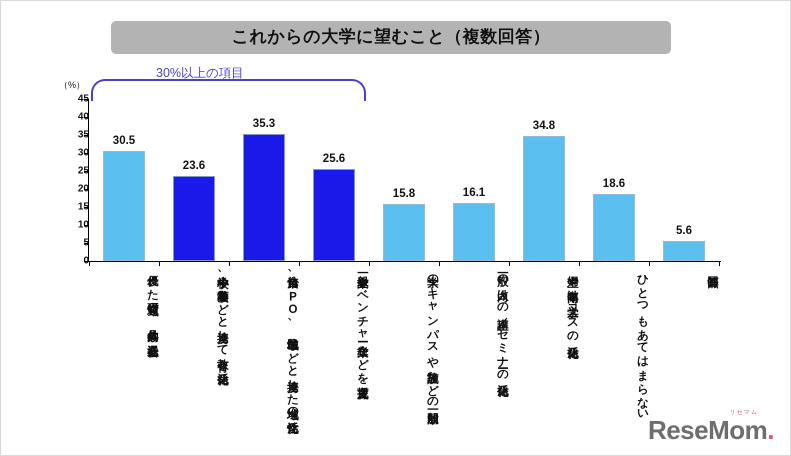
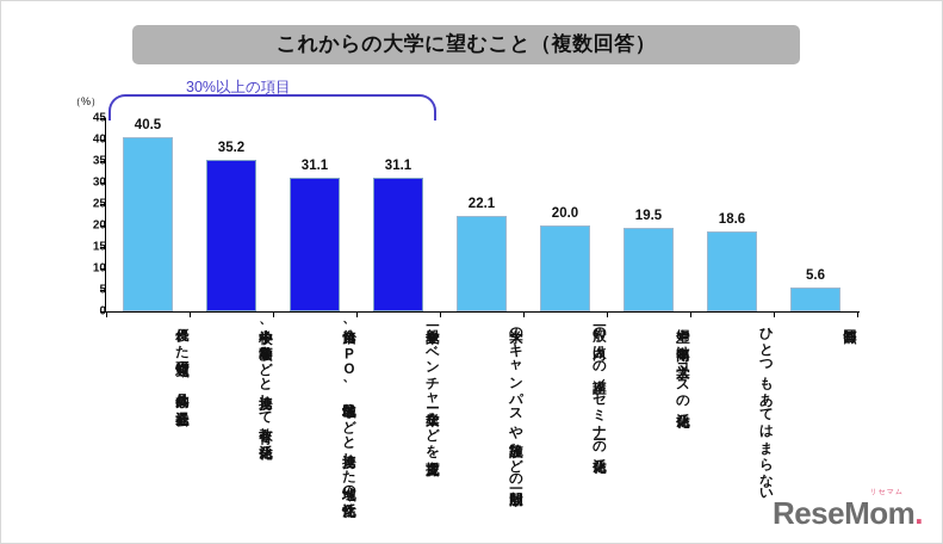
優れた研究領域の、具体的な社会還元: 30.5 -> 40.5
小中学校、高等学校などと連携して教育を活発化: 23.6 -> 35.2
自治体、NPO、地域住民などと連携した地域の活性化: 35.3 -> 31.1
一般企業やベンチャー企業などを育成支援: 25.6 -> 31.1
大学のキャンパスや施設などの一般開放: 15.8 -> 22.1
一般の人向けの講座／セミナーの活発化: 16.1 -> 20.0
主婦や中高年向け入学コースの活発化: 34.8 -> 19.5
